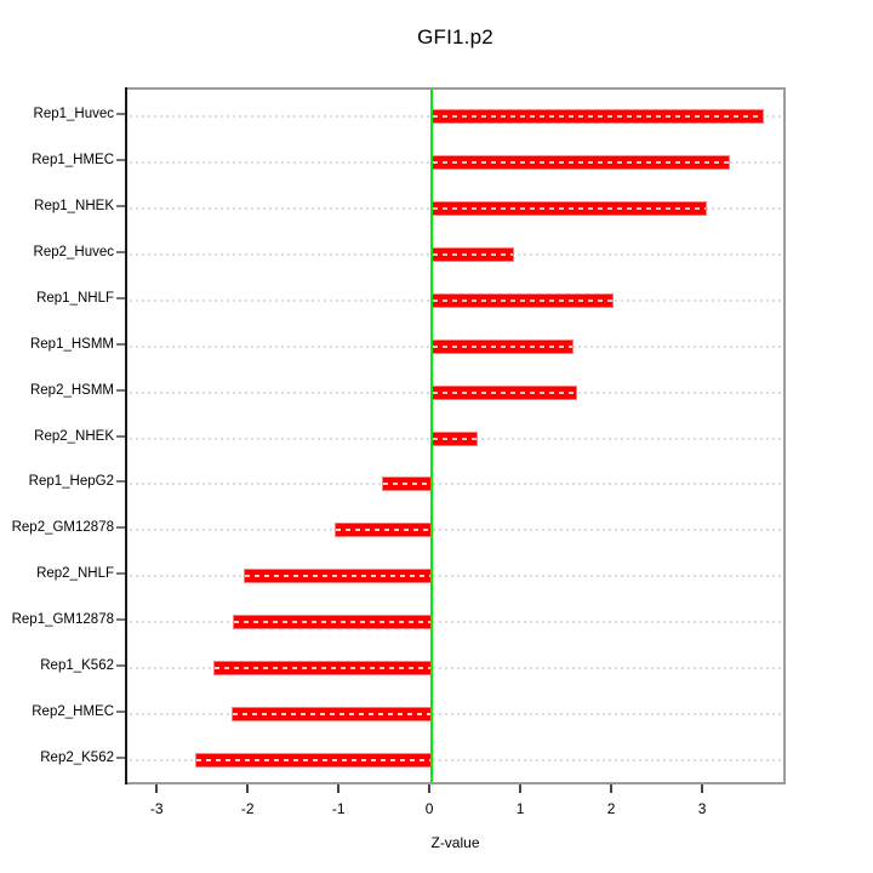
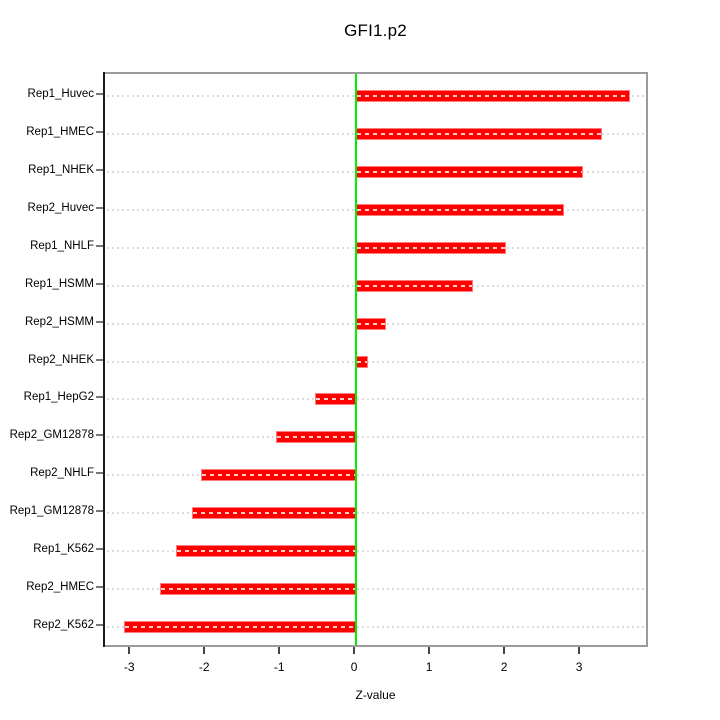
Rep2_Huvec: 0.9 -> 2.8
Rep2_HSMM: 1.6 -> 0.4
Rep2_NHEK: 0.5 -> 0.2
Rep2_HMEC: -2.2 -> -2.6
Rep2_K562: -2.6 -> -3.1
